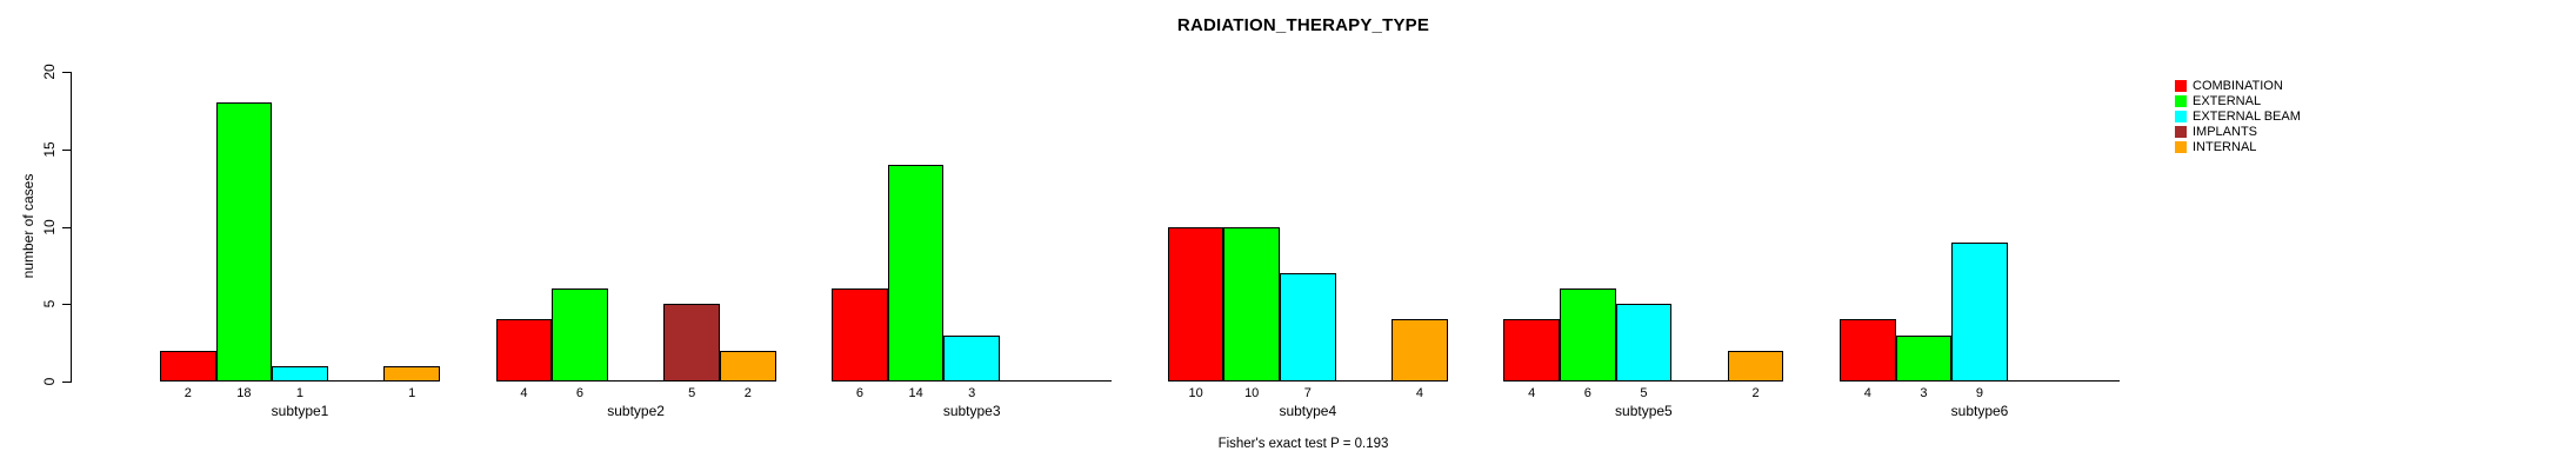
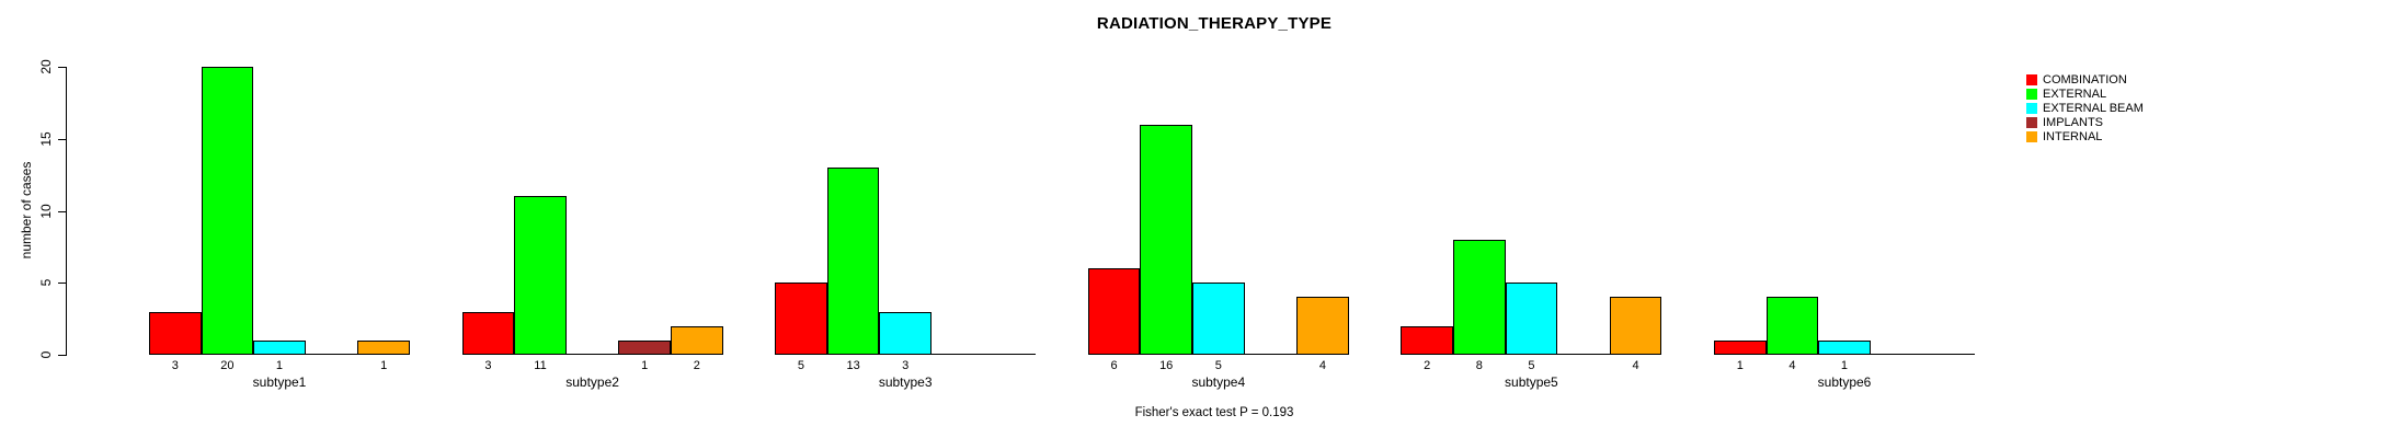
COMBINATION/subtype1: 2 -> 3
EXTERNAL/subtype1: 18 -> 20
COMBINATION/subtype2: 4 -> 3
EXTERNAL/subtype2: 6 -> 11
IMPLANTS/subtype2: 5 -> 1
COMBINATION/subtype3: 6 -> 5
EXTERNAL/subtype3: 14 -> 13
COMBINATION/subtype4: 10 -> 6
EXTERNAL/subtype4: 10 -> 16
EXTERNAL BEAM/subtype4: 7 -> 5
COMBINATION/subtype5: 4 -> 2
EXTERNAL/subtype5: 6 -> 8
INTERNAL/subtype5: 2 -> 4
COMBINATION/subtype6: 4 -> 1
EXTERNAL/subtype6: 3 -> 4
EXTERNAL BEAM/subtype6: 9 -> 1
